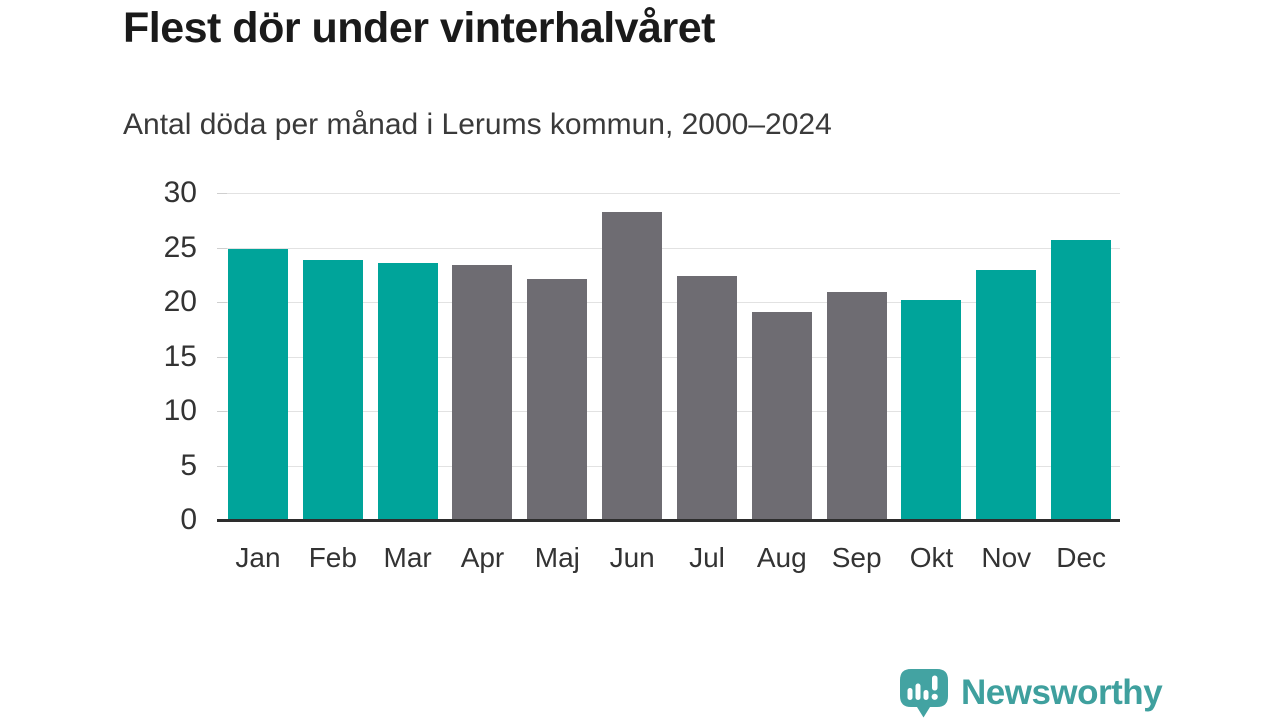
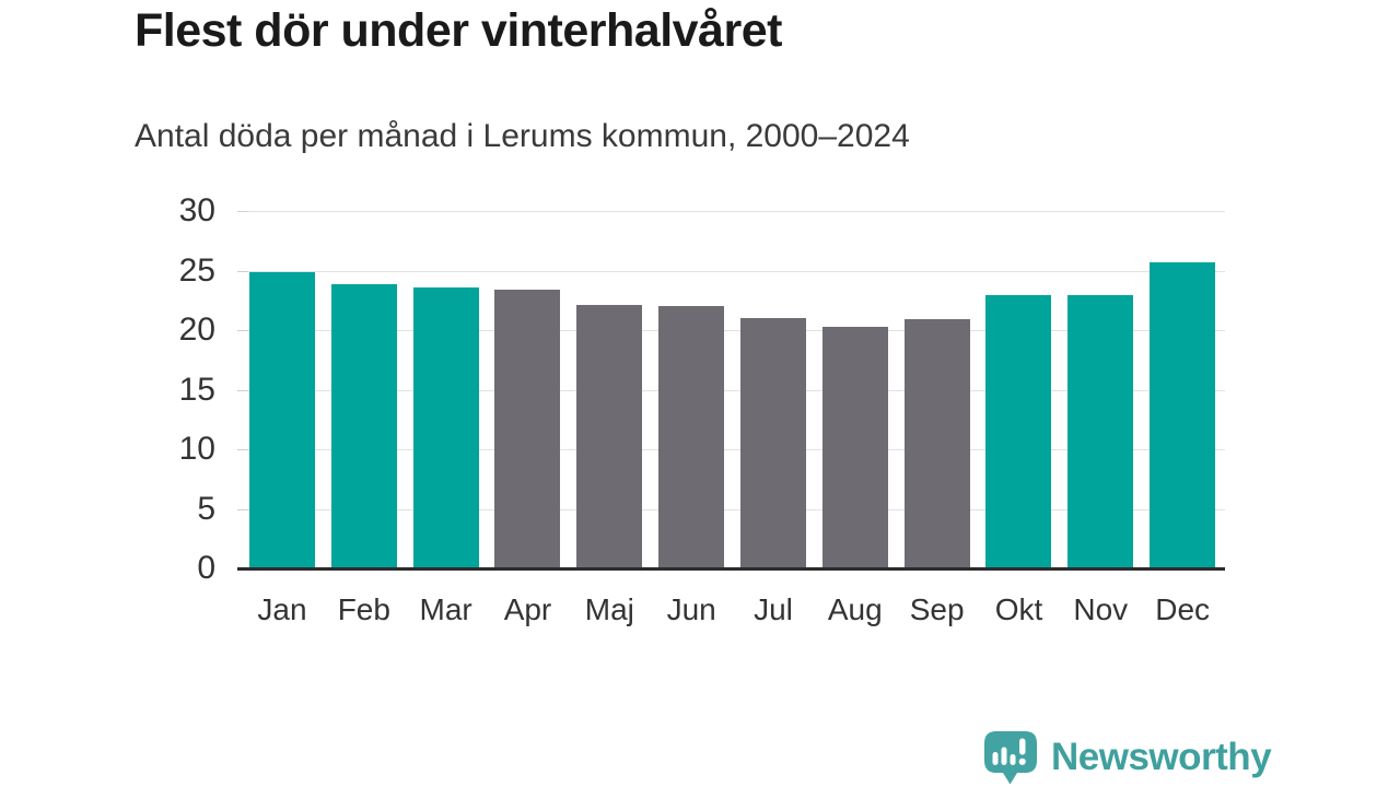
Jun: 28.3 -> 22.0
Jul: 22.4 -> 21.0
Aug: 19.1 -> 20.3
Okt: 20.2 -> 22.9
